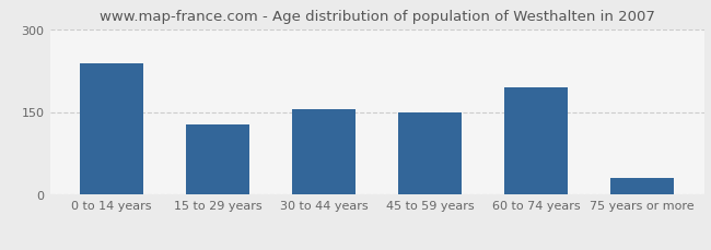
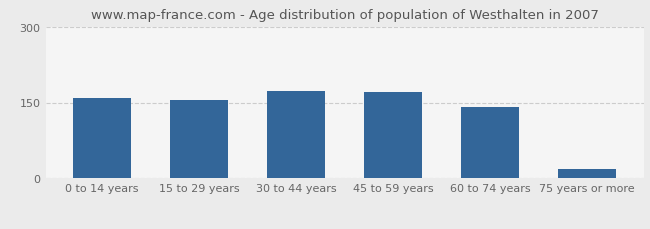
0 to 14 years: 238 -> 158
15 to 29 years: 128 -> 155
30 to 44 years: 154 -> 172
45 to 59 years: 150 -> 171
60 to 74 years: 194 -> 141
75 years or more: 30 -> 19
